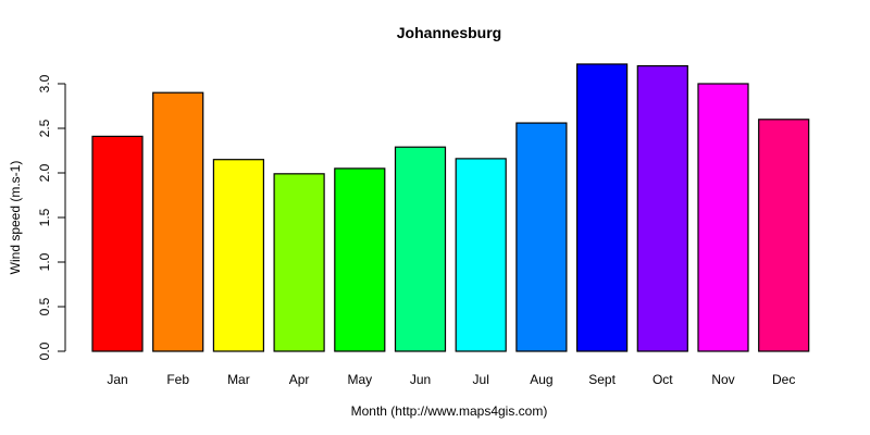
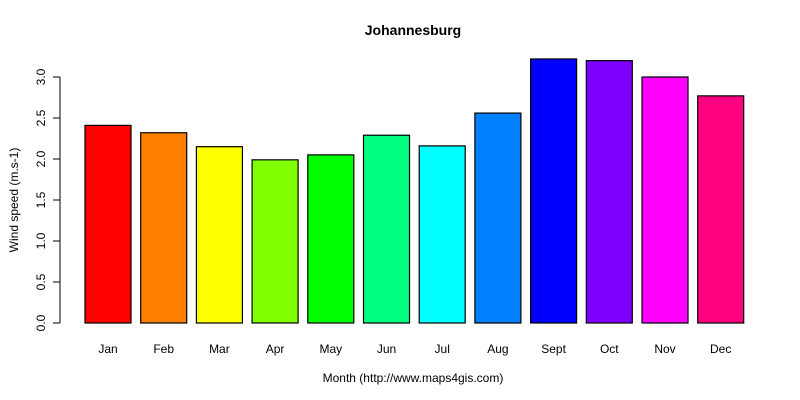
Feb: 2.9 -> 2.3
Dec: 2.6 -> 2.8
